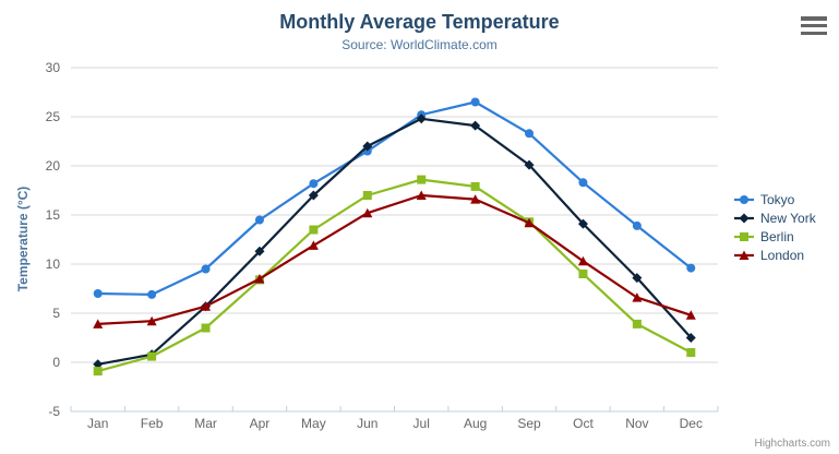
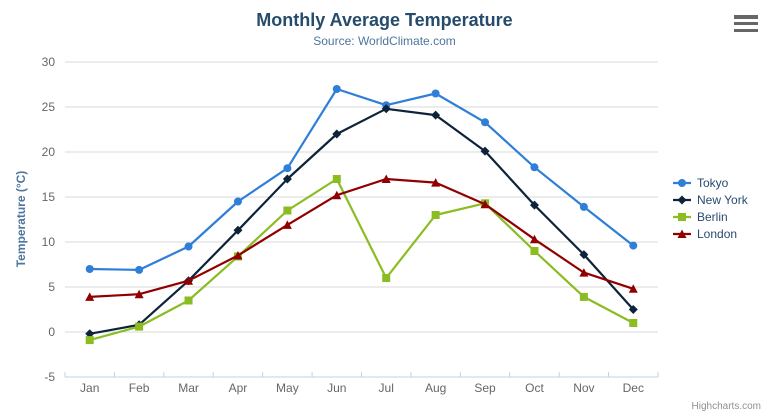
Tokyo/Jun: 22 -> 27
Berlin/Jul: 19 -> 6
Berlin/Aug: 18 -> 13
